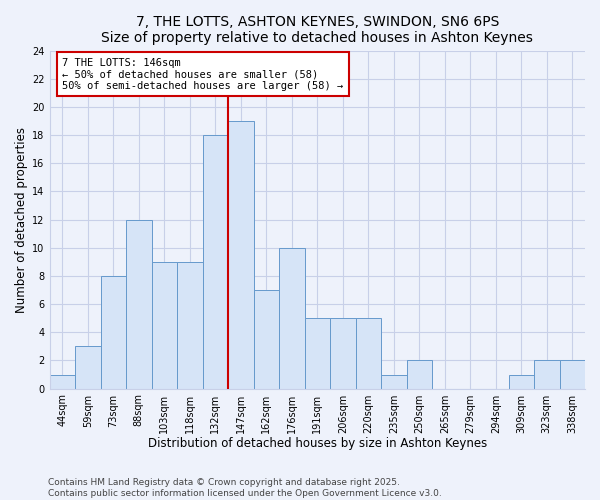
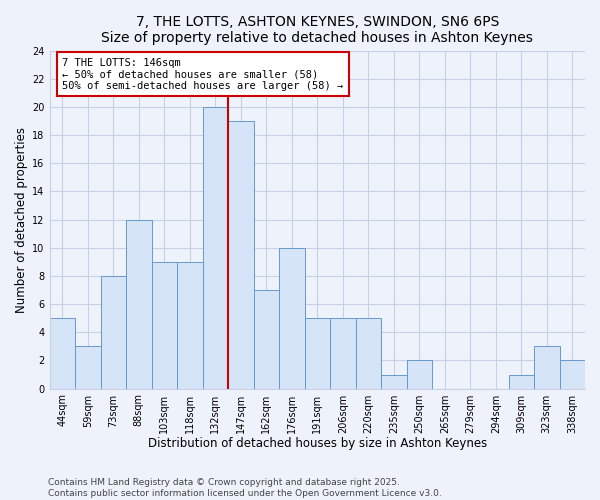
44sqm: 1 -> 5
132sqm: 18 -> 20
323sqm: 2 -> 3
